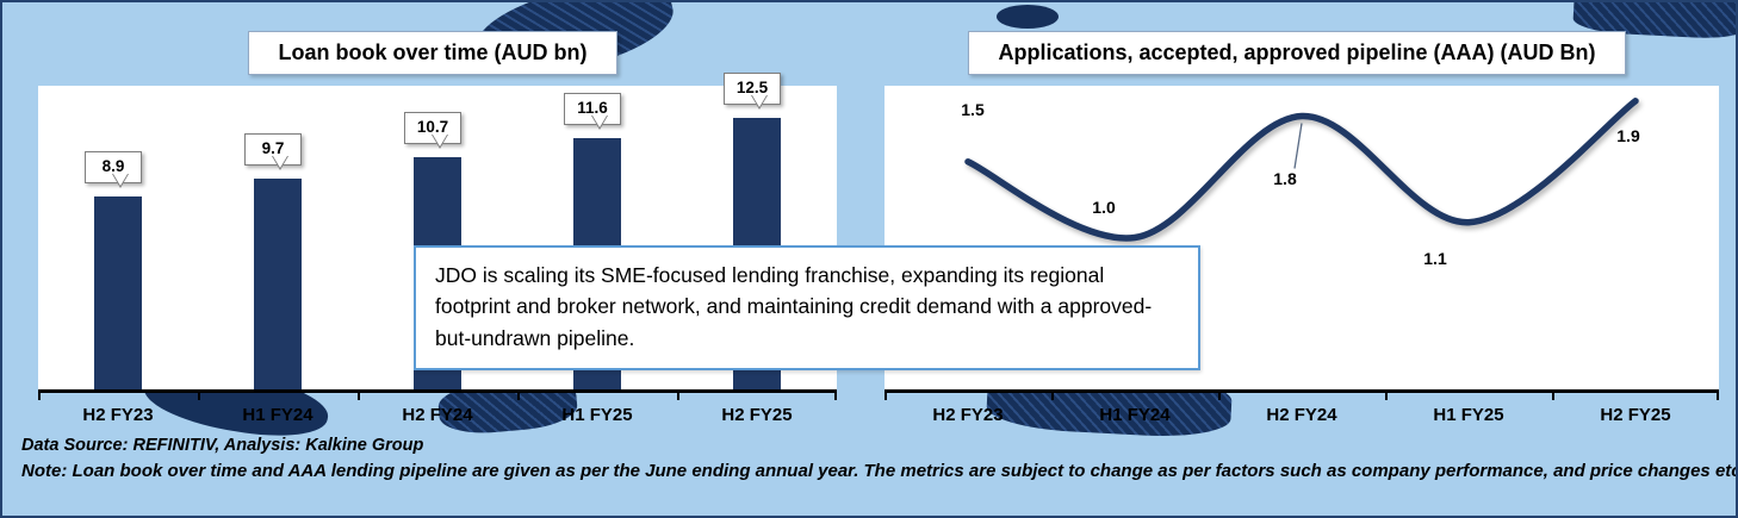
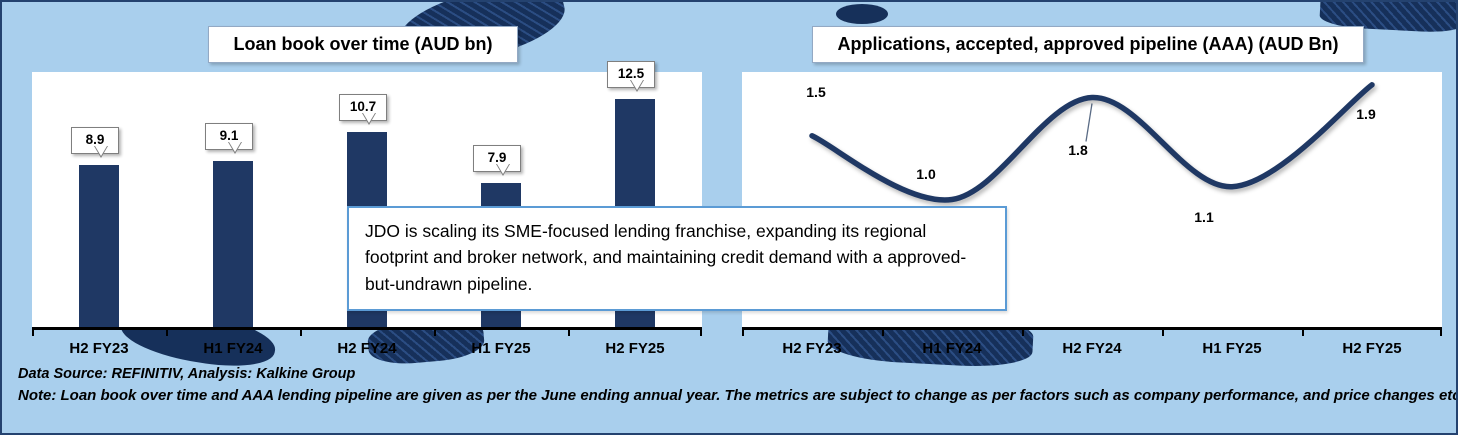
Loan book over time (AUD bn)/H1 FY24: 9.7 -> 9.1
Loan book over time (AUD bn)/H1 FY25: 11.6 -> 7.9
